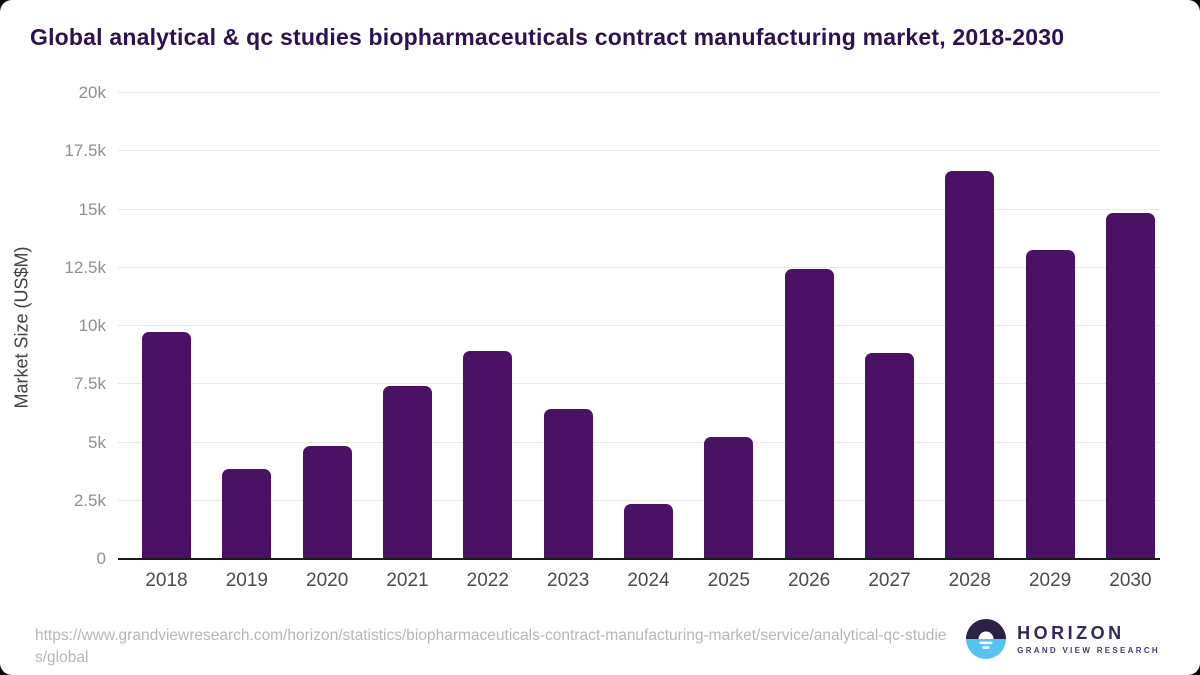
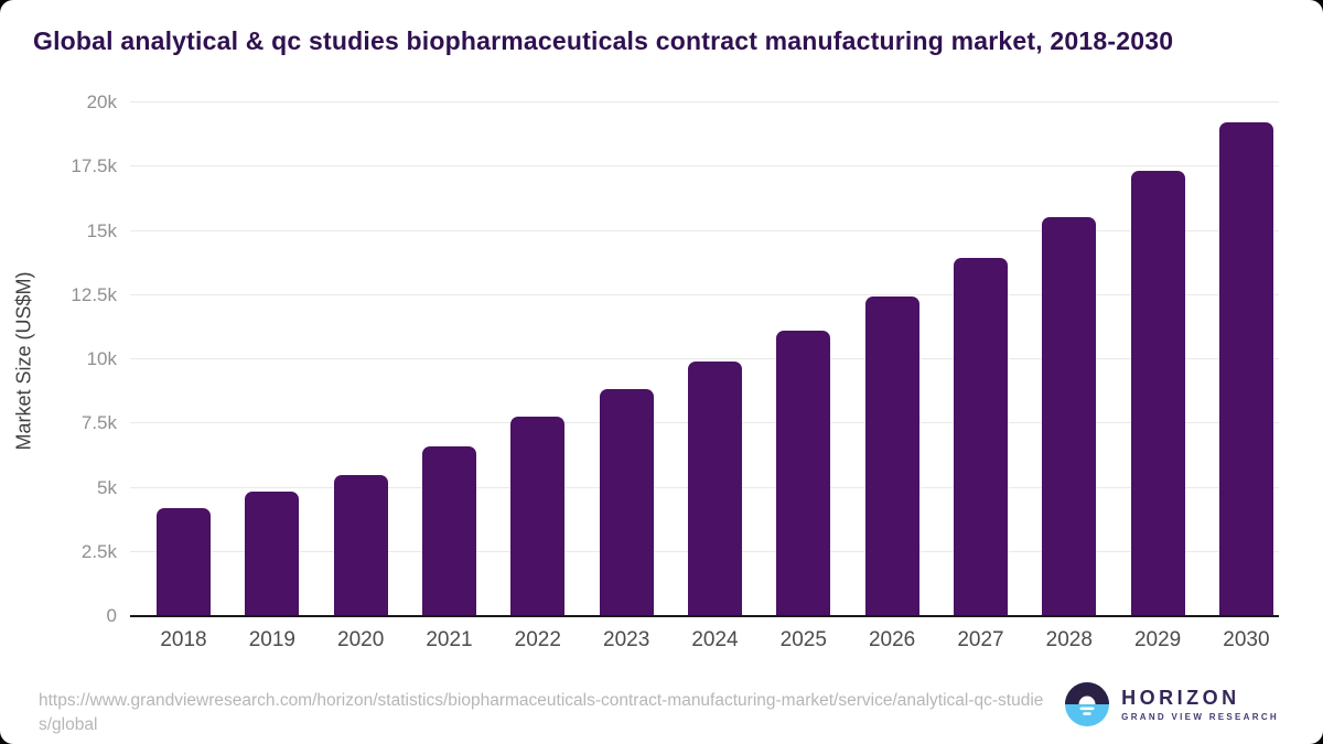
2018: 9.7k -> 4.2k
2019: 3.8k -> 4.8k
2020: 4.8k -> 5.4k
2021: 7.4k -> 6.6k
2022: 8.9k -> 7.7k
2023: 6.4k -> 8.8k
2024: 2.3k -> 9.9k
2025: 5.2k -> 11.1k
2027: 8.8k -> 13.9k
2028: 16.6k -> 15.5k
2029: 13.2k -> 17.3k
2030: 14.8k -> 19.2k
